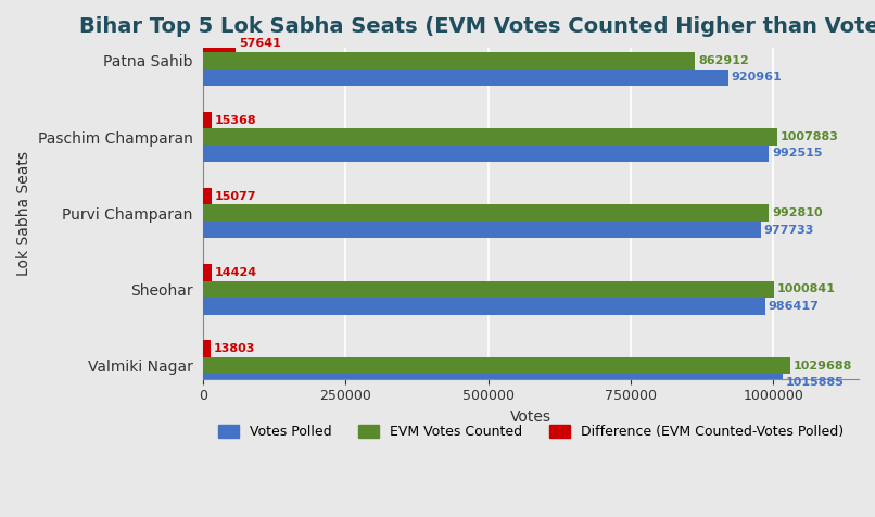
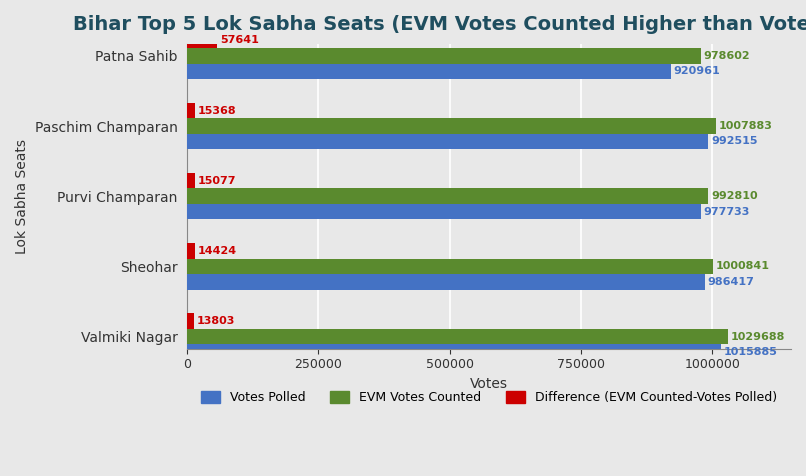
EVM Votes Counted/Patna Sahib: 862912 -> 978602
